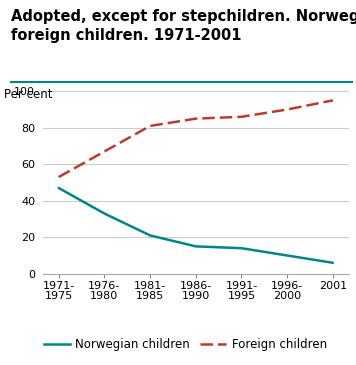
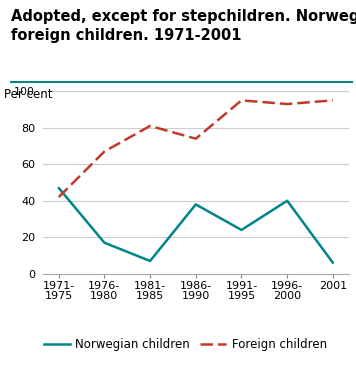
Foreign children/1971- 1975: 53 -> 42
Norwegian children/1976- 1980: 33 -> 17
Norwegian children/1981- 1985: 21 -> 7
Norwegian children/1986- 1990: 15 -> 38
Foreign children/1986- 1990: 85 -> 74
Norwegian children/1991- 1995: 14 -> 24
Foreign children/1991- 1995: 86 -> 95
Norwegian children/1996- 2000: 10 -> 40
Foreign children/1996- 2000: 90 -> 93
